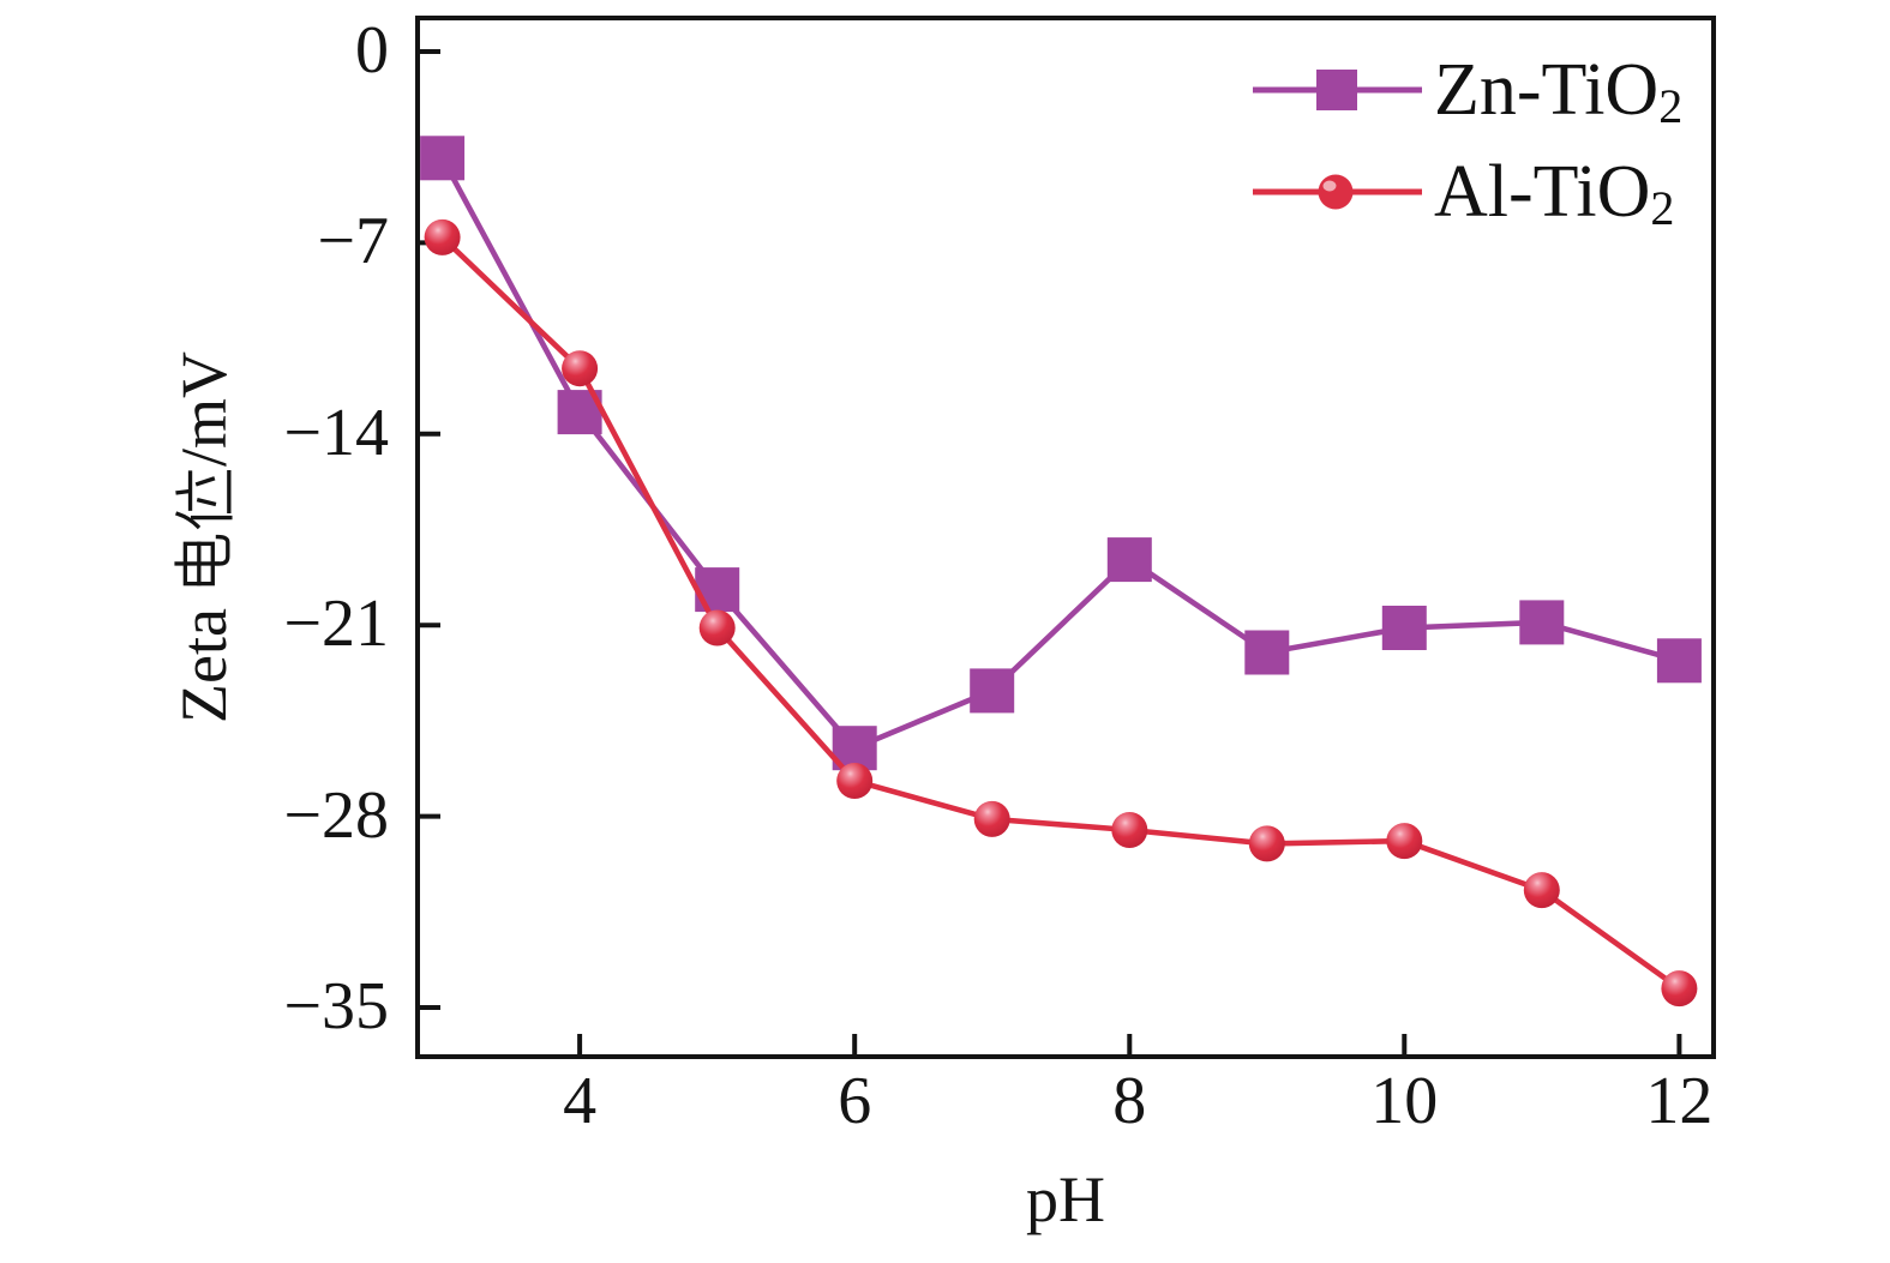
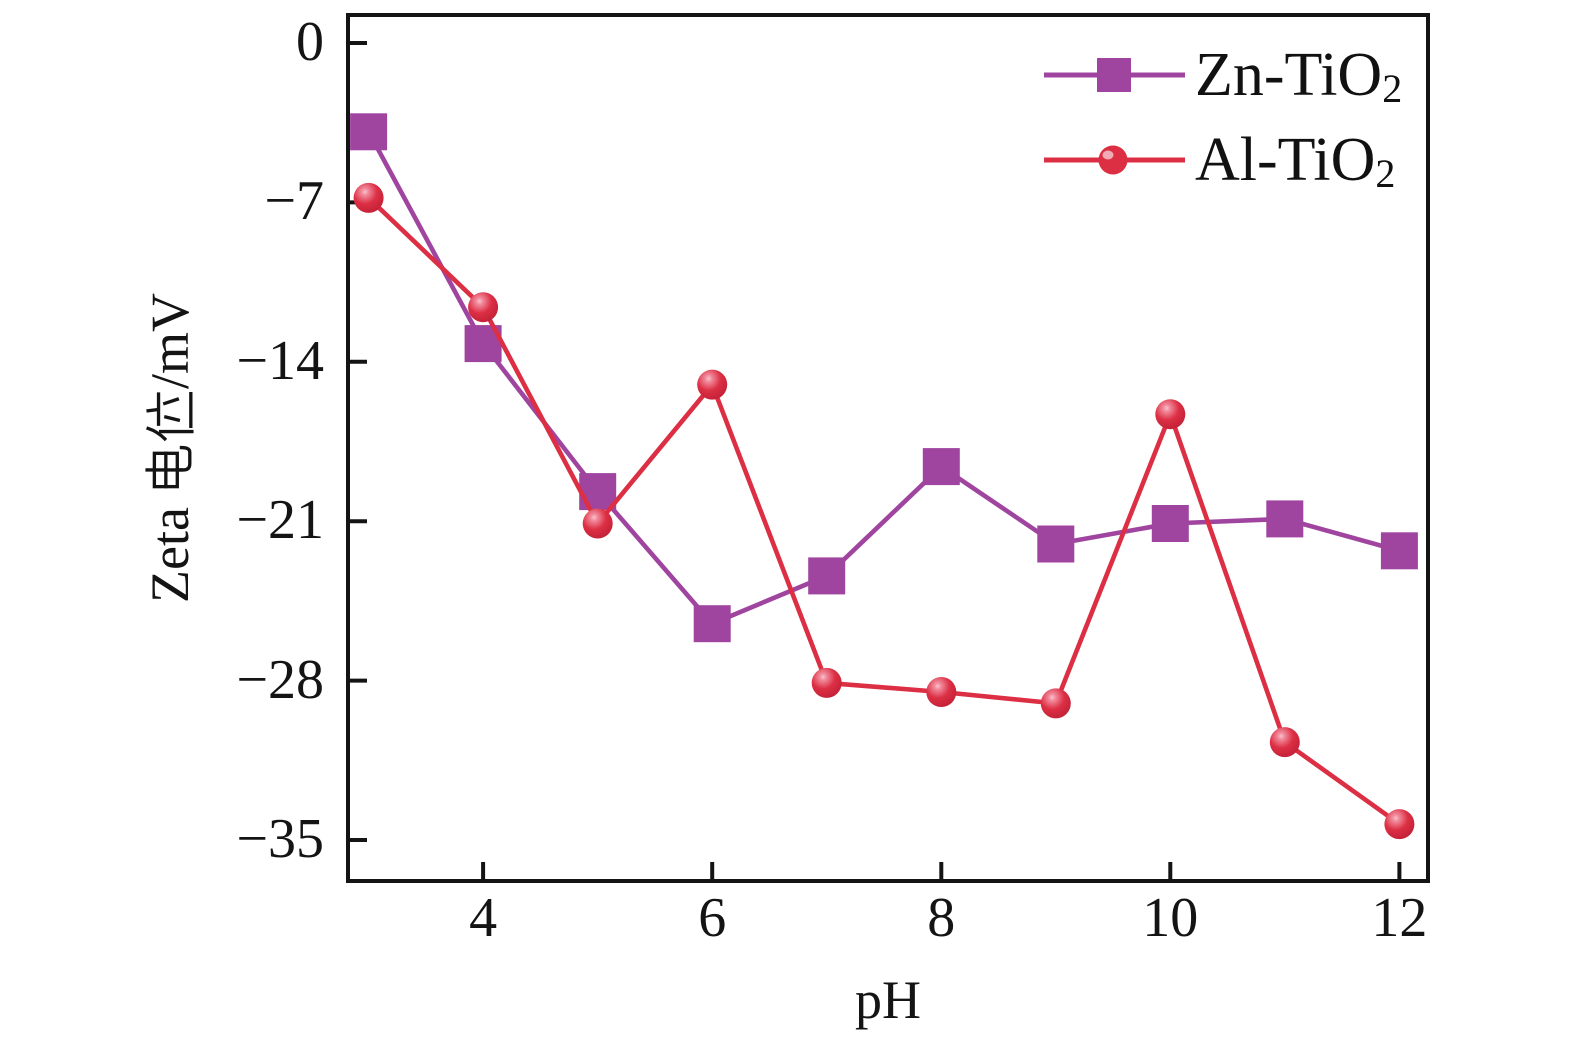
Al-TiO2/6: -26.7 -> -15.0
Al-TiO2/10: -28.9 -> -16.3
